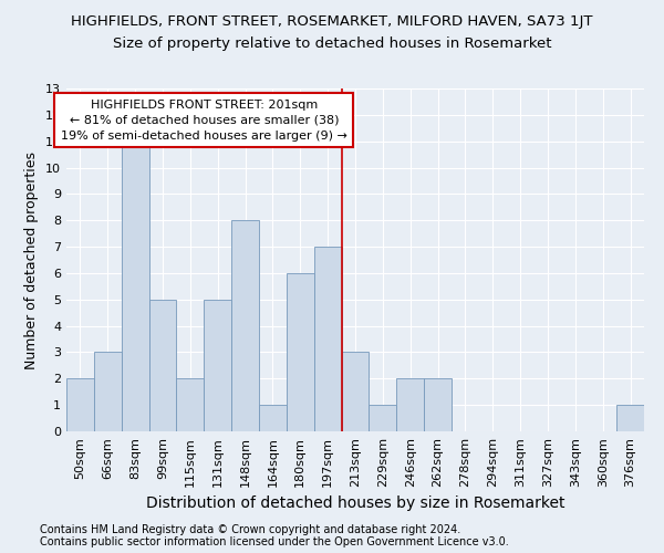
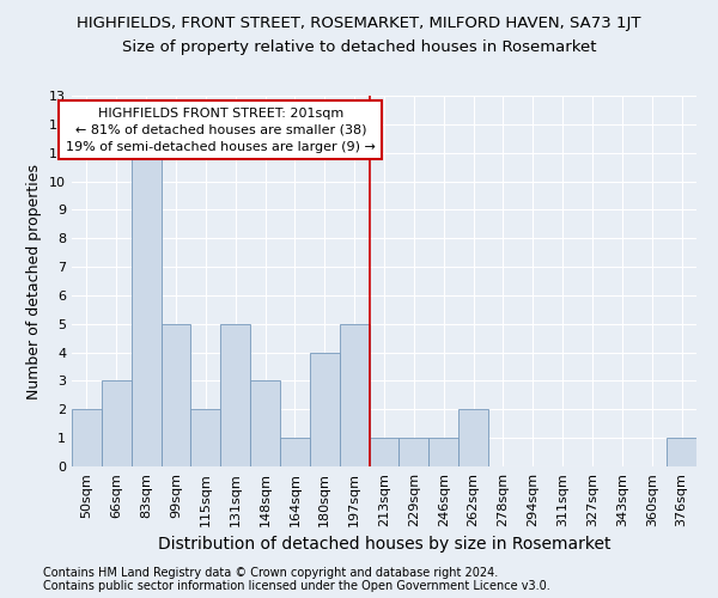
148sqm: 8 -> 3
180sqm: 6 -> 4
197sqm: 7 -> 5
213sqm: 3 -> 1
246sqm: 2 -> 1
